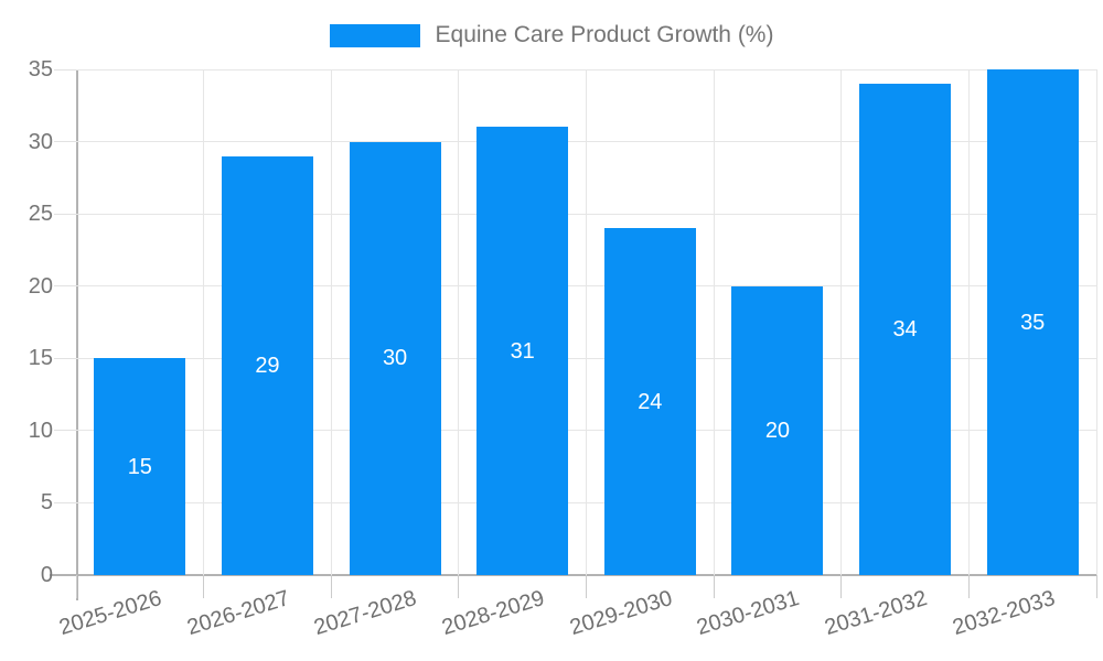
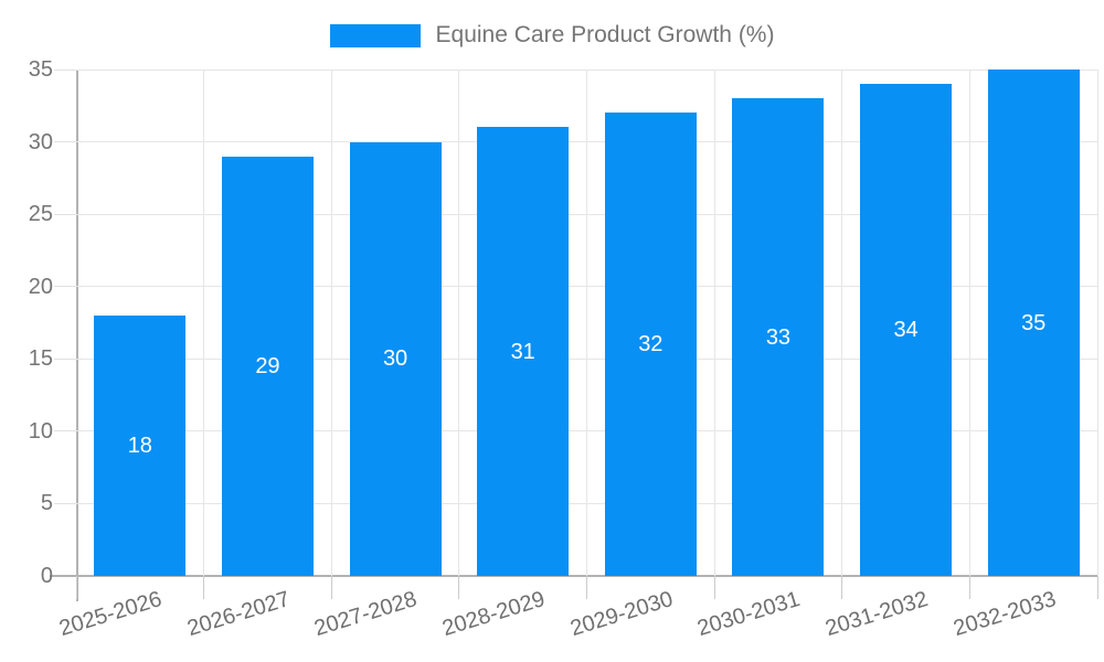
2025-2026: 15 -> 18
2029-2030: 24 -> 32
2030-2031: 20 -> 33
